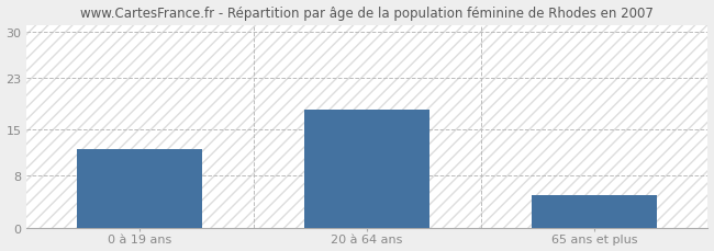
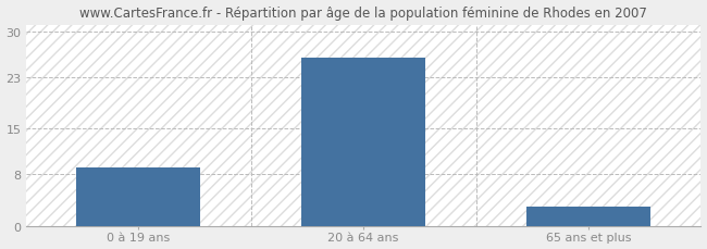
0 à 19 ans: 12 -> 9
20 à 64 ans: 18 -> 26
65 ans et plus: 5 -> 3
